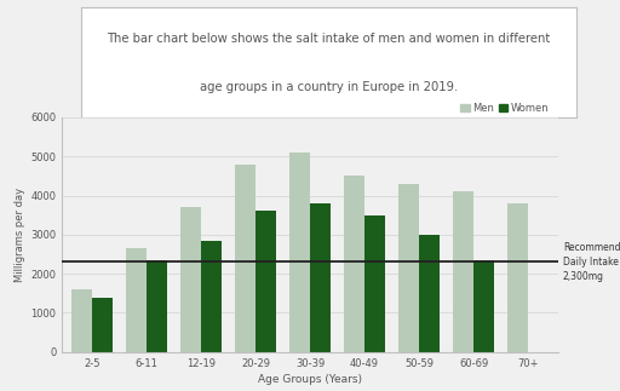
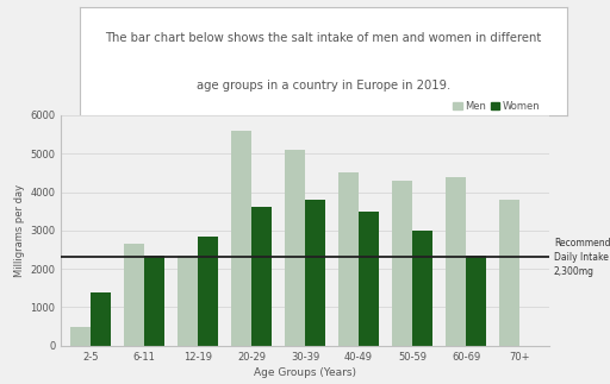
Men/2-5: 1600 -> 500
Men/12-19: 3700 -> 2350
Men/20-29: 4800 -> 5600
Men/60-69: 4100 -> 4400
